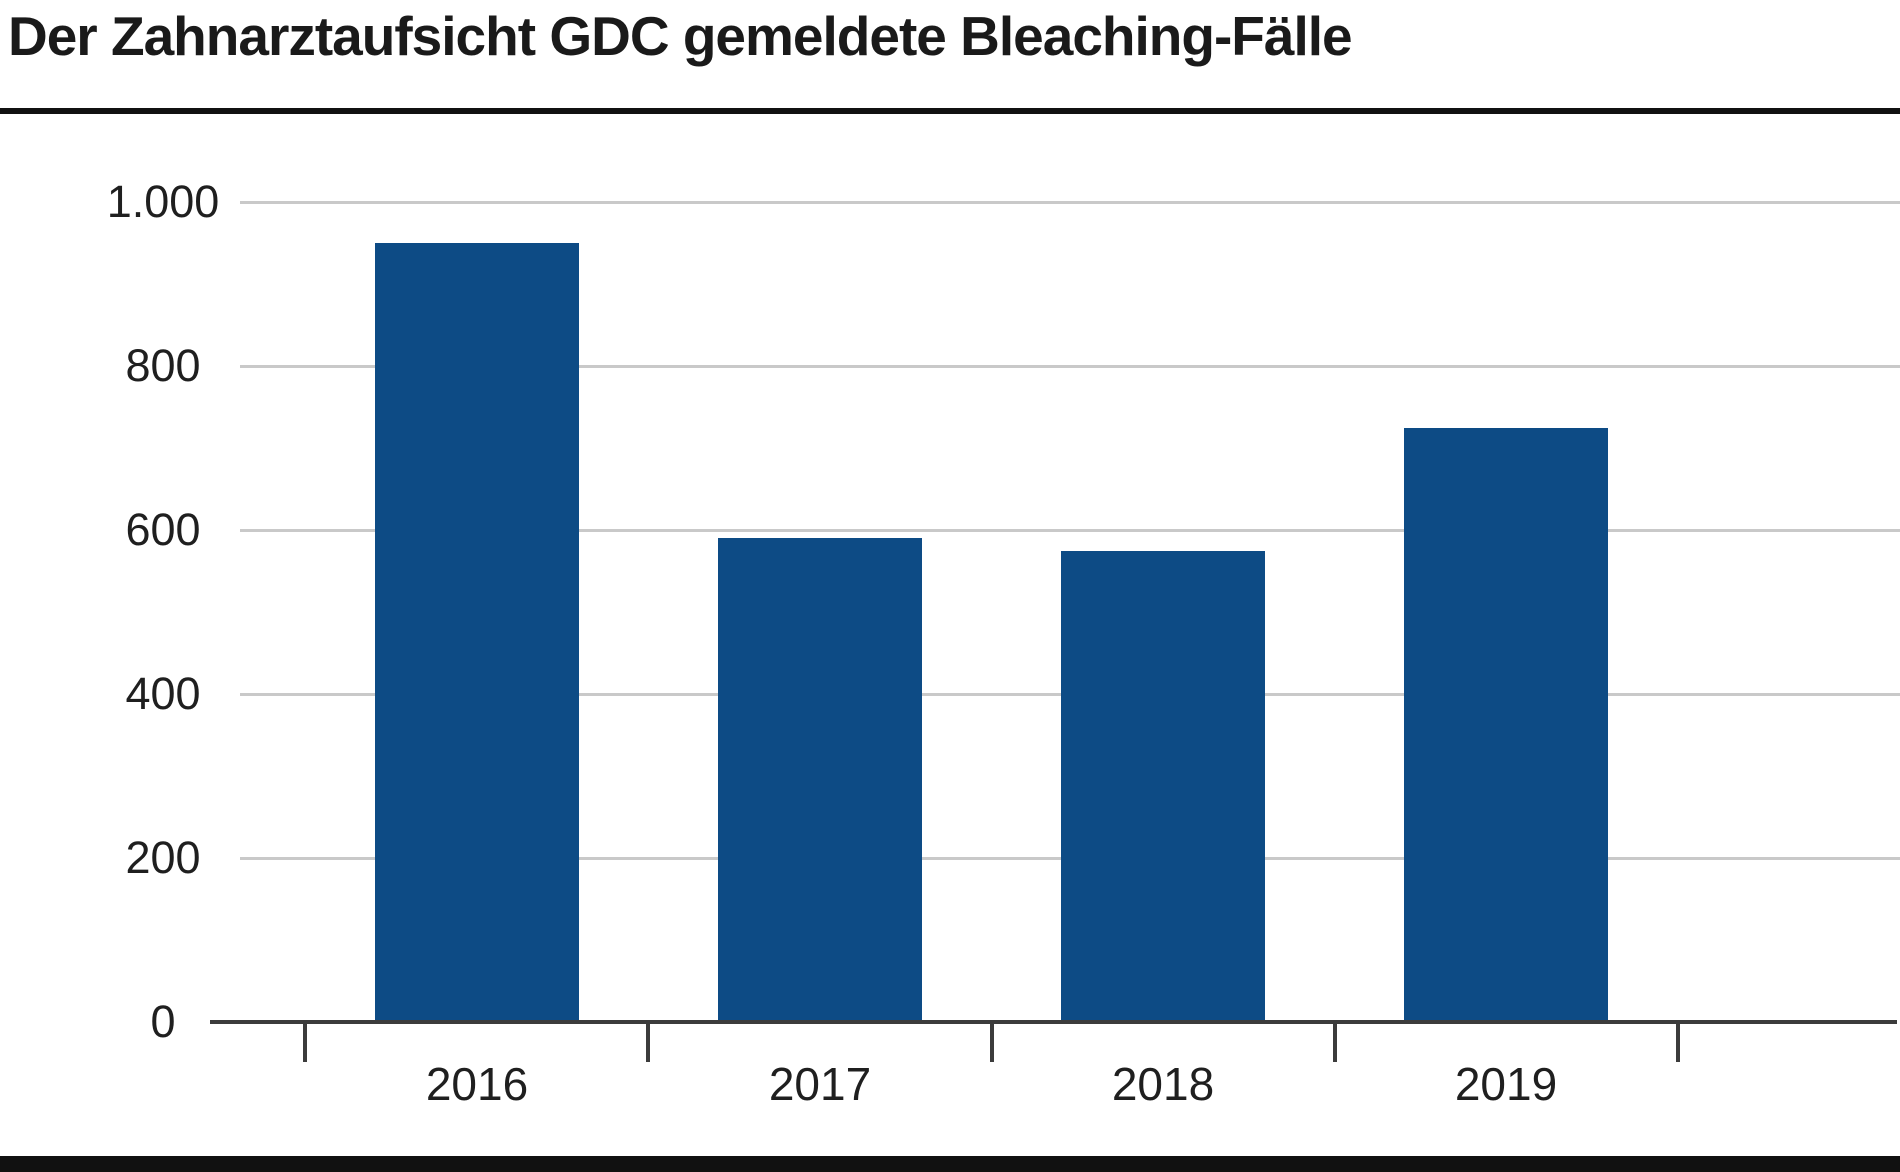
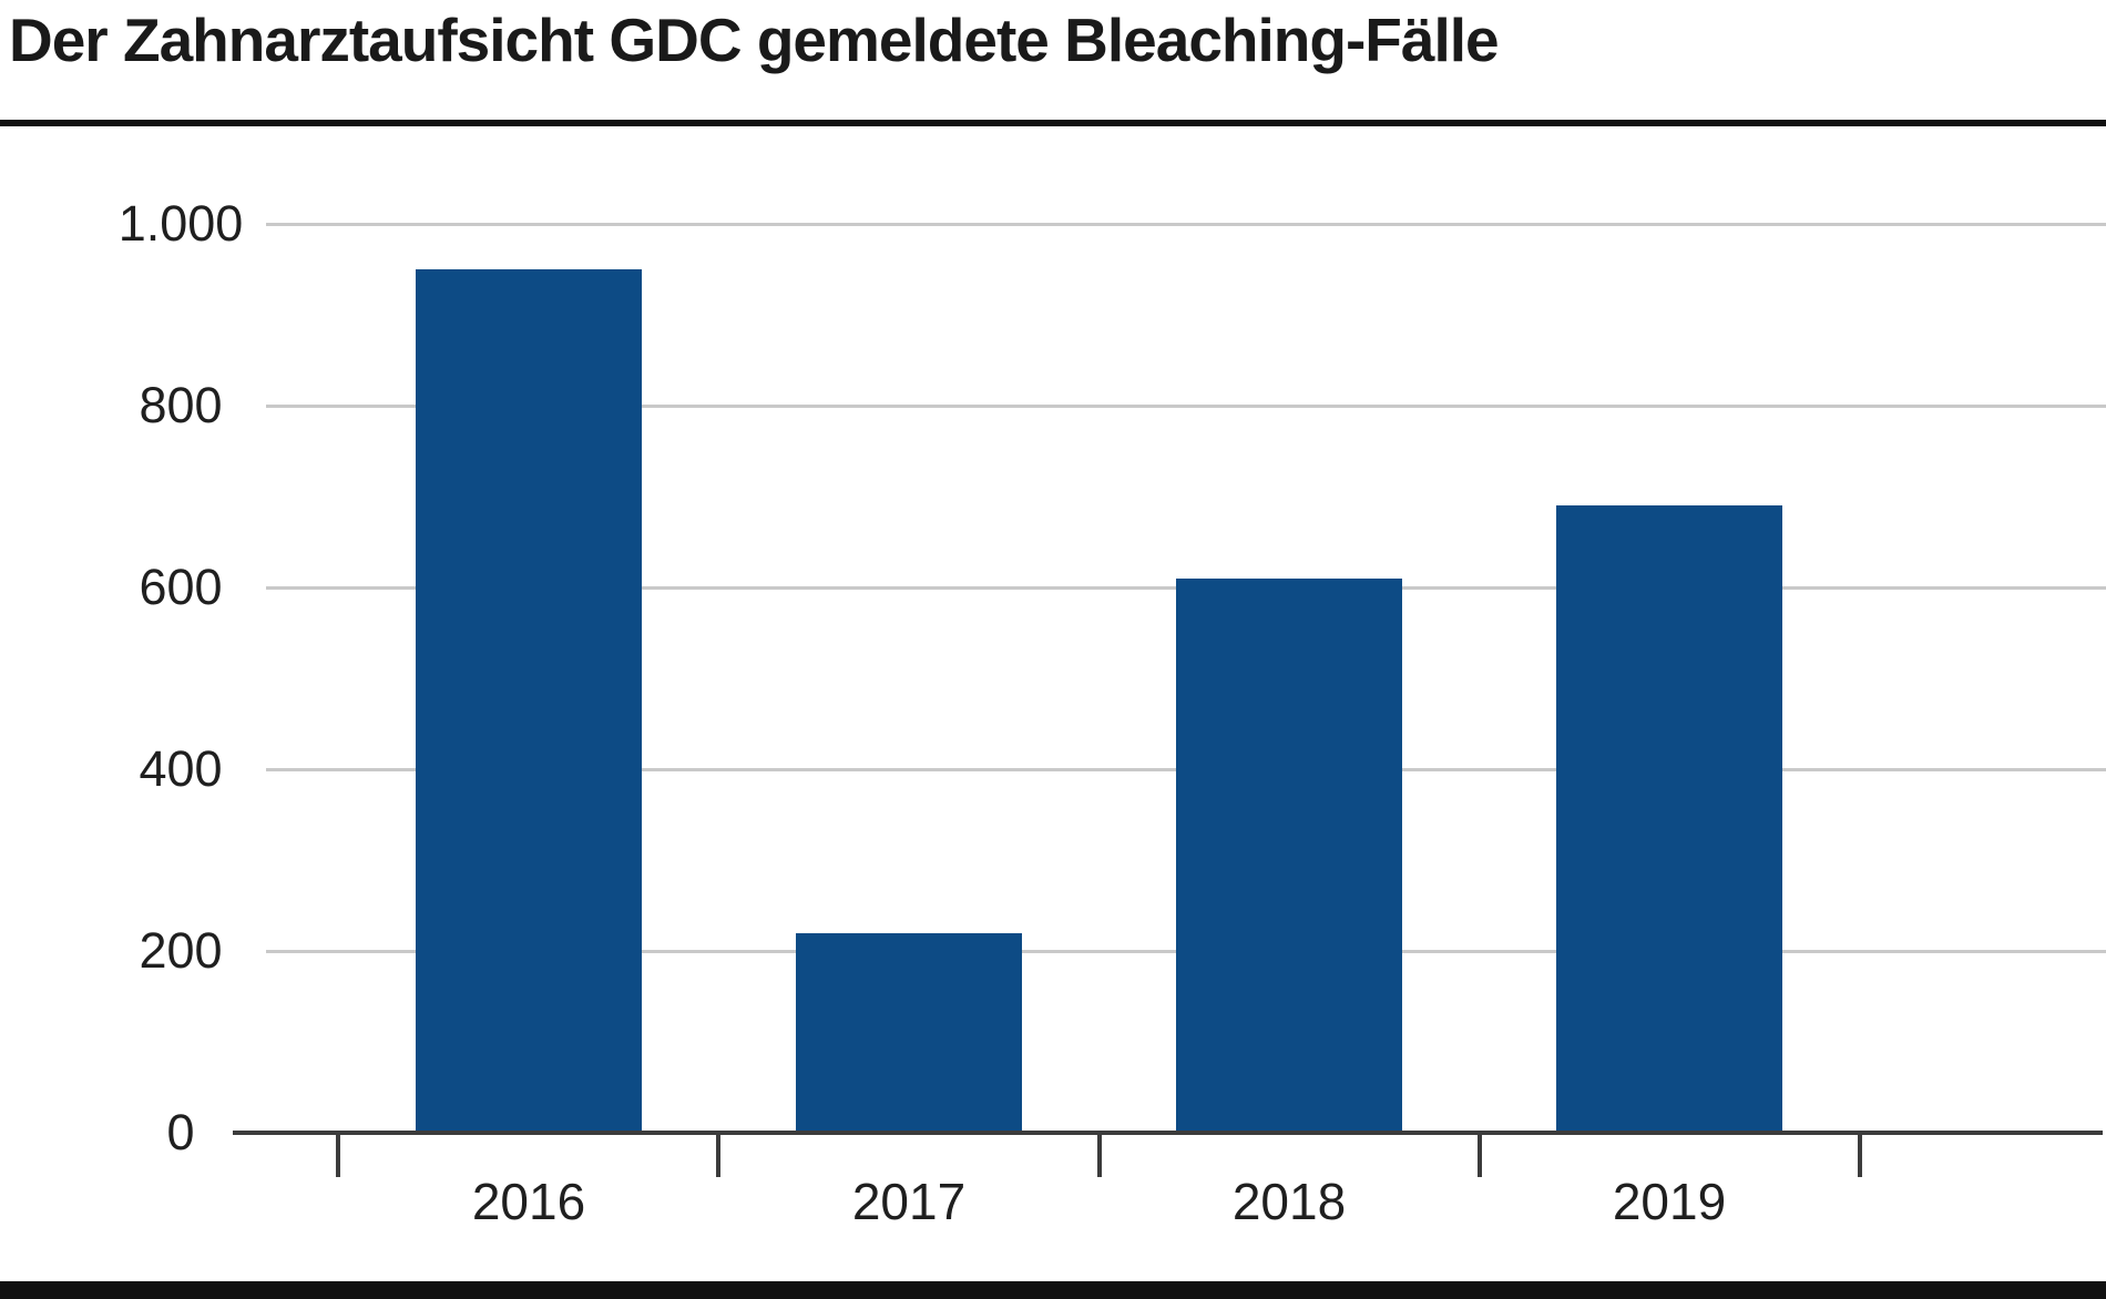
2017: 590 -> 220
2018: 580 -> 610
2019: 720 -> 690
